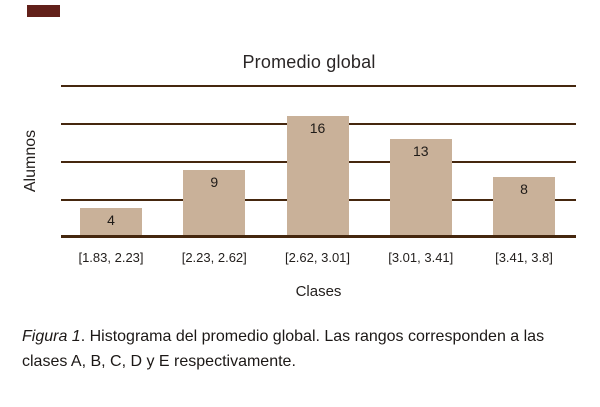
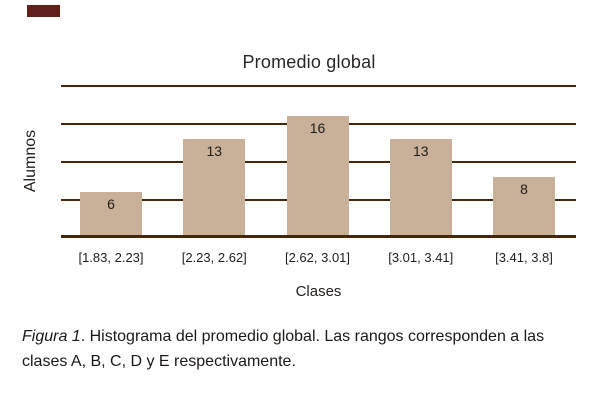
[1.83, 2.23]: 4 -> 6
[2.23, 2.62]: 9 -> 13
